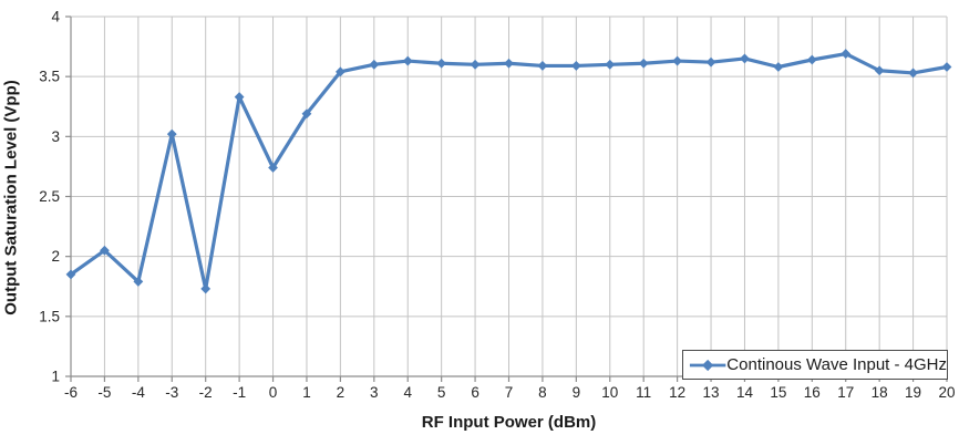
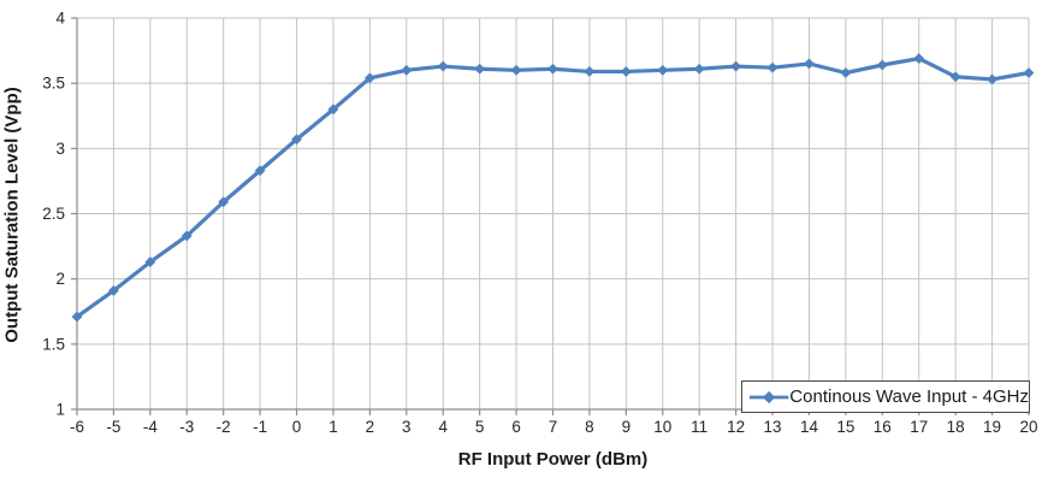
-6: 1.85 -> 1.71
-5: 2.05 -> 1.91
-4: 1.79 -> 2.13
-3: 3.02 -> 2.33
-2: 1.73 -> 2.59
-1: 3.33 -> 2.83
0: 2.74 -> 3.07
1: 3.19 -> 3.30
